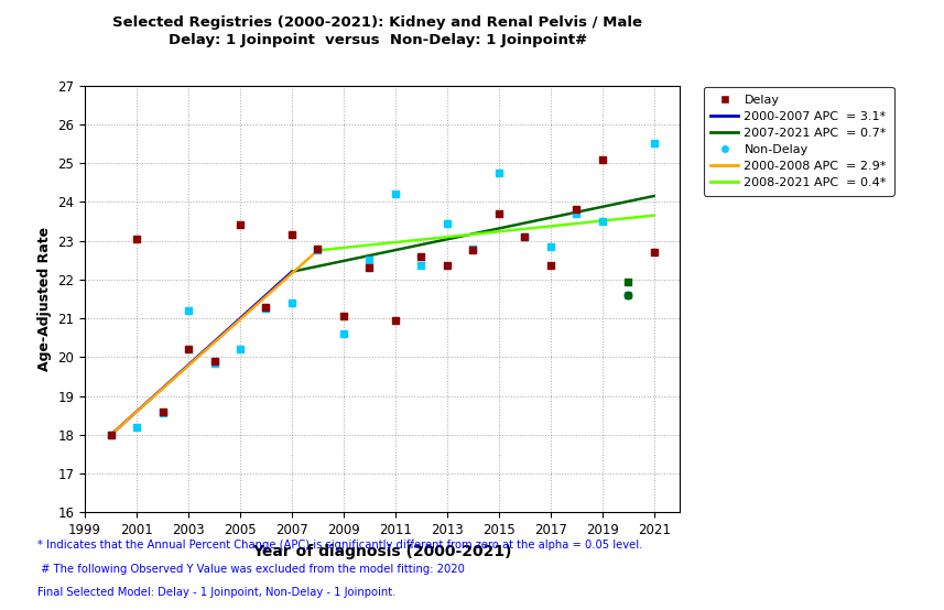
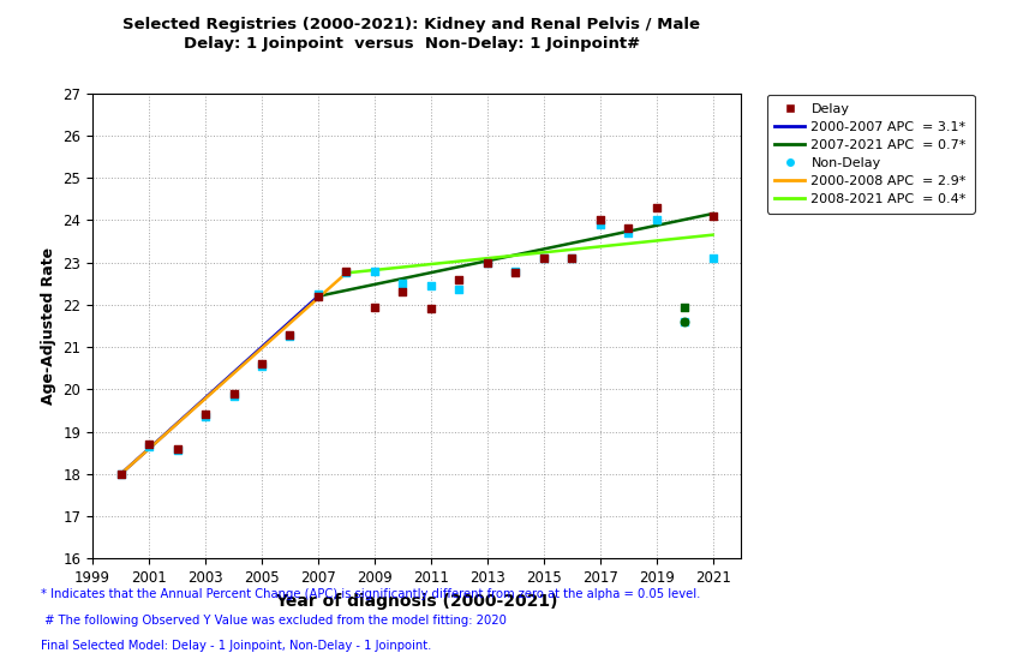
Delay/2001: 23.05 -> 18.70
Non-Delay/2001: 18.20 -> 18.65
Delay/2003: 20.20 -> 19.40
Non-Delay/2003: 21.20 -> 19.35
Delay/2005: 23.40 -> 20.60
Non-Delay/2005: 20.20 -> 20.55
Delay/2007: 23.15 -> 22.20
Non-Delay/2007: 21.40 -> 22.25
Delay/2009: 21.05 -> 21.95
Non-Delay/2009: 20.60 -> 22.80
Delay/2011: 20.95 -> 21.90
Non-Delay/2011: 24.20 -> 22.45
Delay/2013: 22.35 -> 23.00
Non-Delay/2013: 23.45 -> 23.00
Delay/2015: 23.70 -> 23.10
Non-Delay/2015: 24.75 -> 23.10
Delay/2017: 22.35 -> 24.00
Non-Delay/2017: 22.85 -> 23.90
Delay/2019: 25.10 -> 24.30
Non-Delay/2019: 23.50 -> 24.00
Delay/2021: 22.70 -> 24.10
Non-Delay/2021: 25.50 -> 23.10
